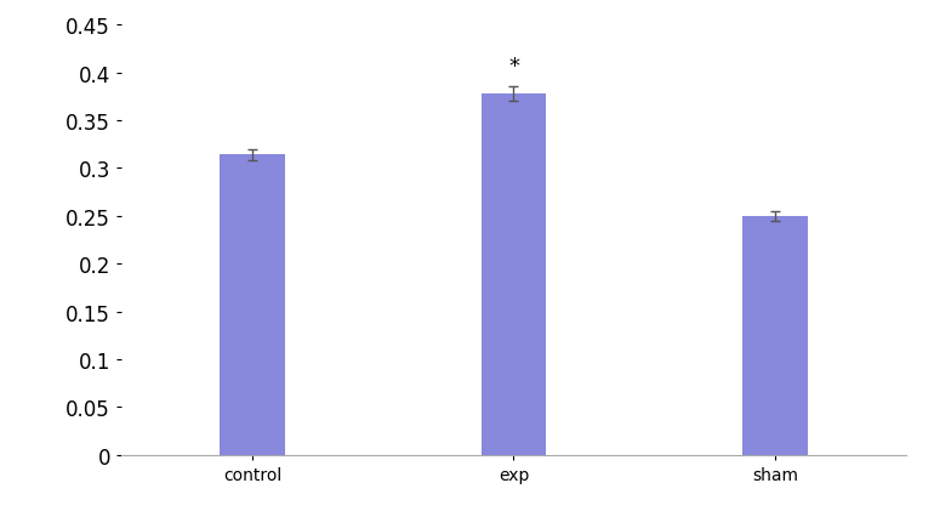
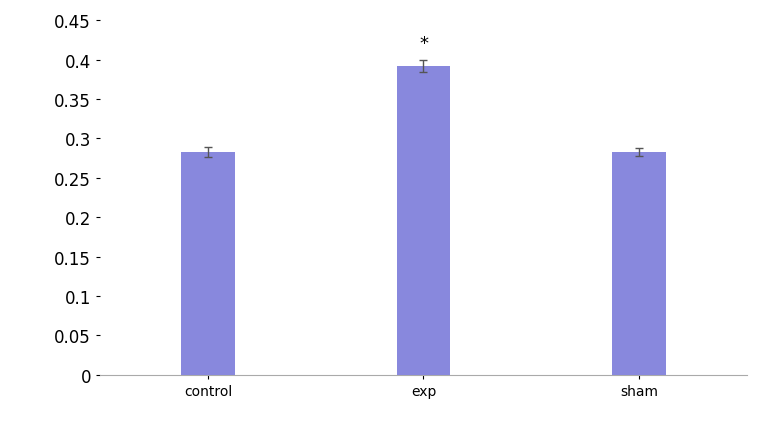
control: 0.314 -> 0.283
exp: 0.378 -> 0.392
sham: 0.250 -> 0.283
